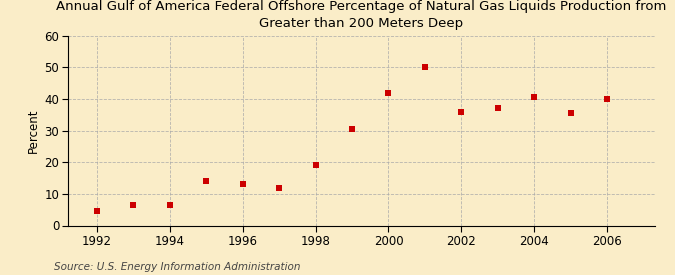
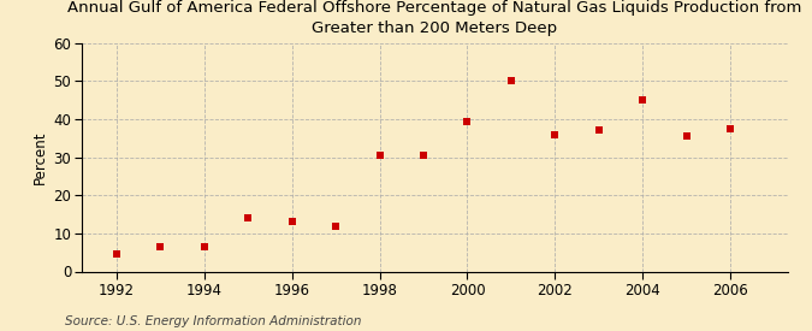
1998: 19.0 -> 30.5
2000: 42.0 -> 39.5
2004: 40.5 -> 45.0
2006: 40.0 -> 37.5
